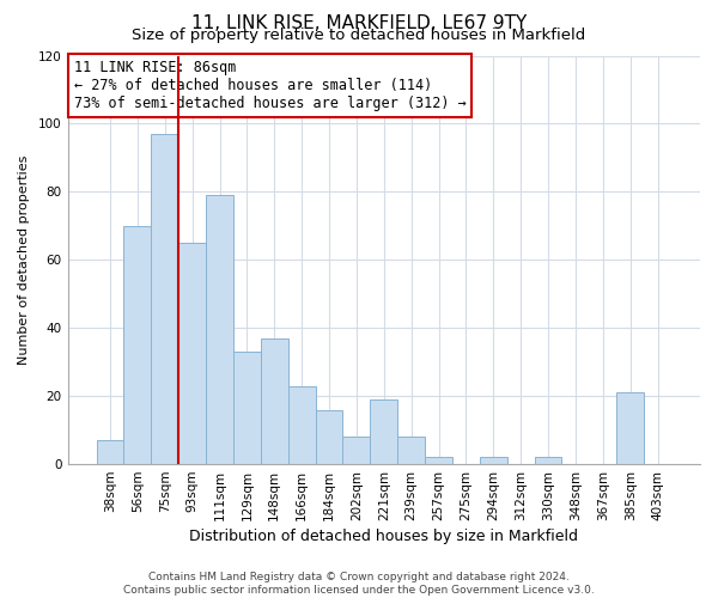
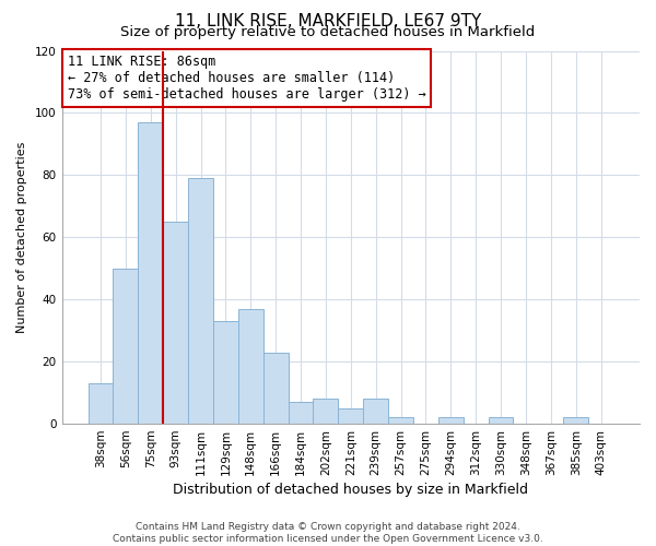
38sqm: 7 -> 13
56sqm: 70 -> 50
184sqm: 16 -> 7
221sqm: 19 -> 5
385sqm: 21 -> 2
